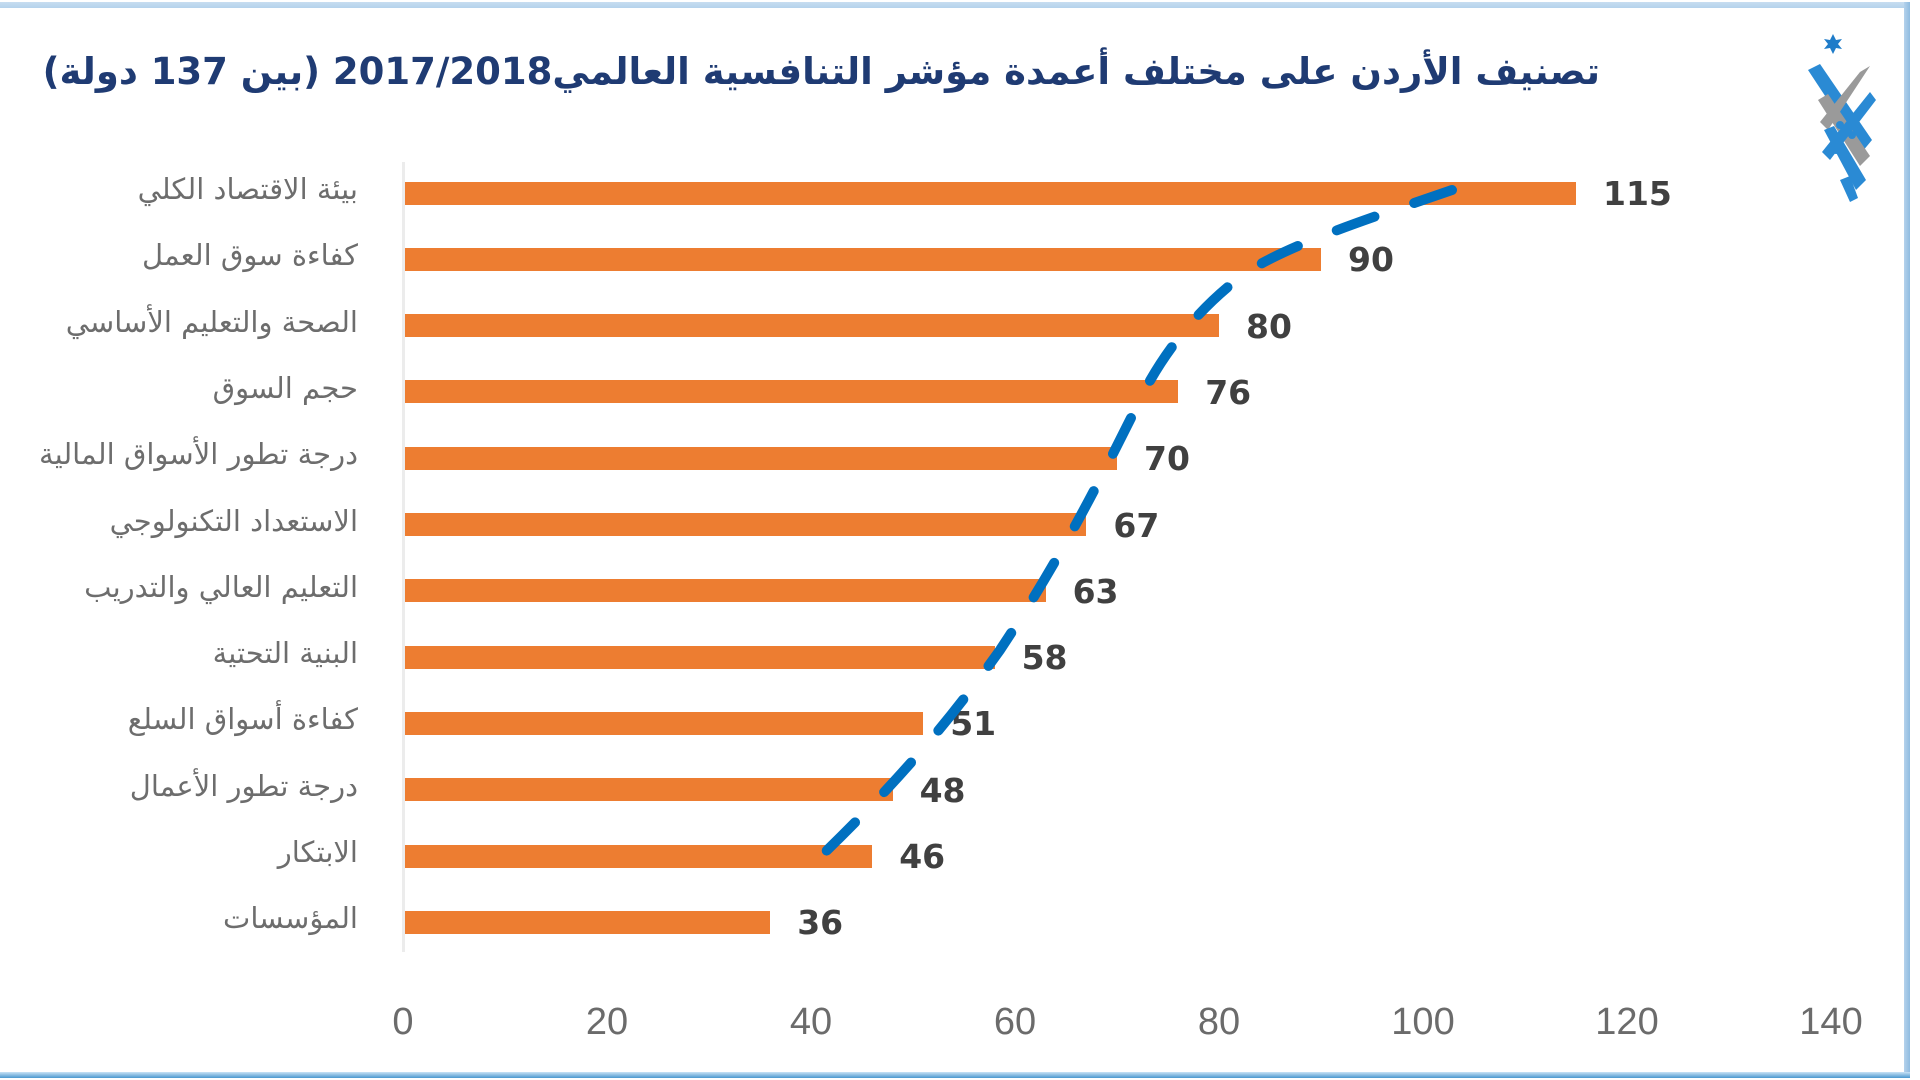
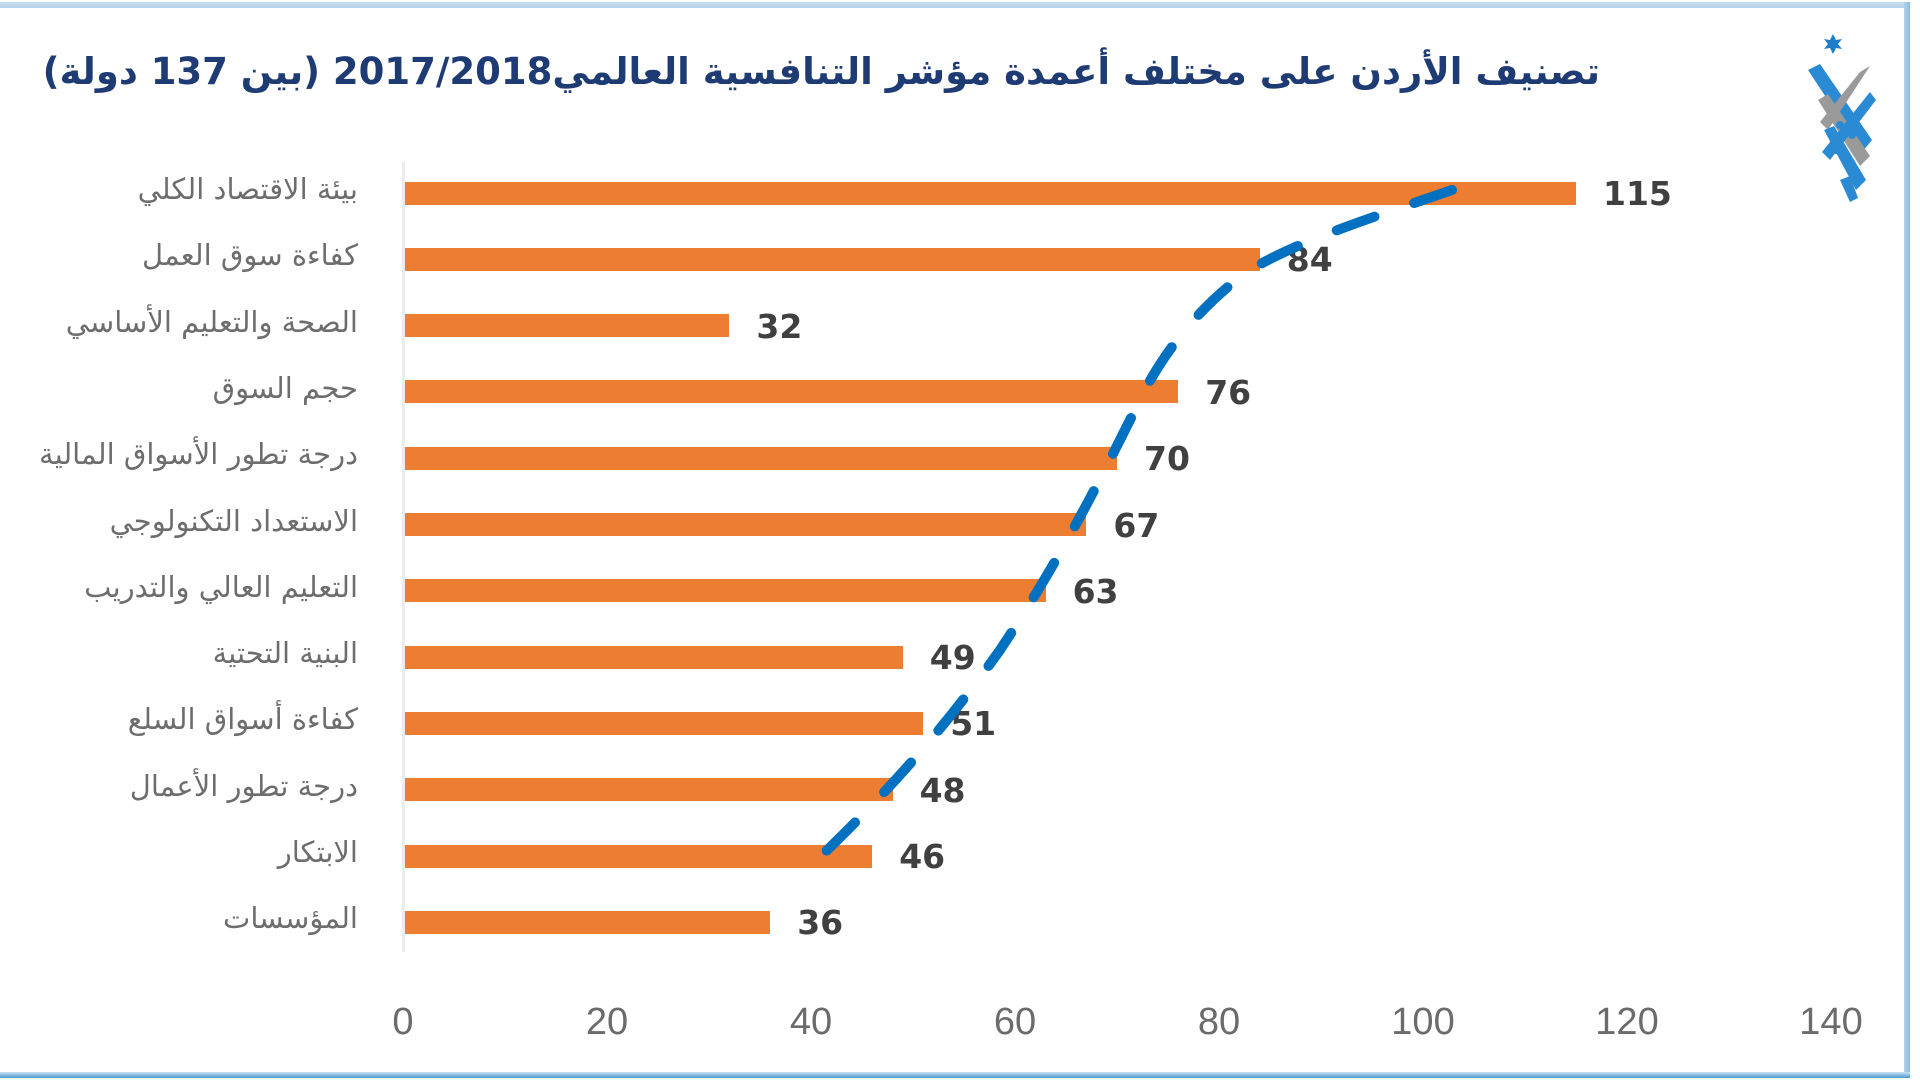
كفاءة سوق العمل: 90 -> 84
الصحة والتعليم الأساسي: 80 -> 32
البنية التحتية: 58 -> 49
